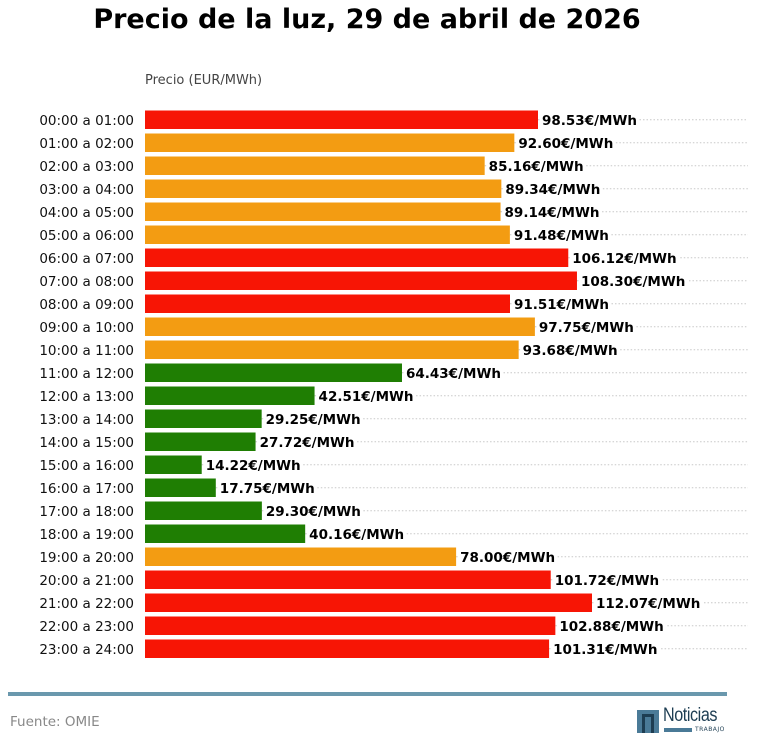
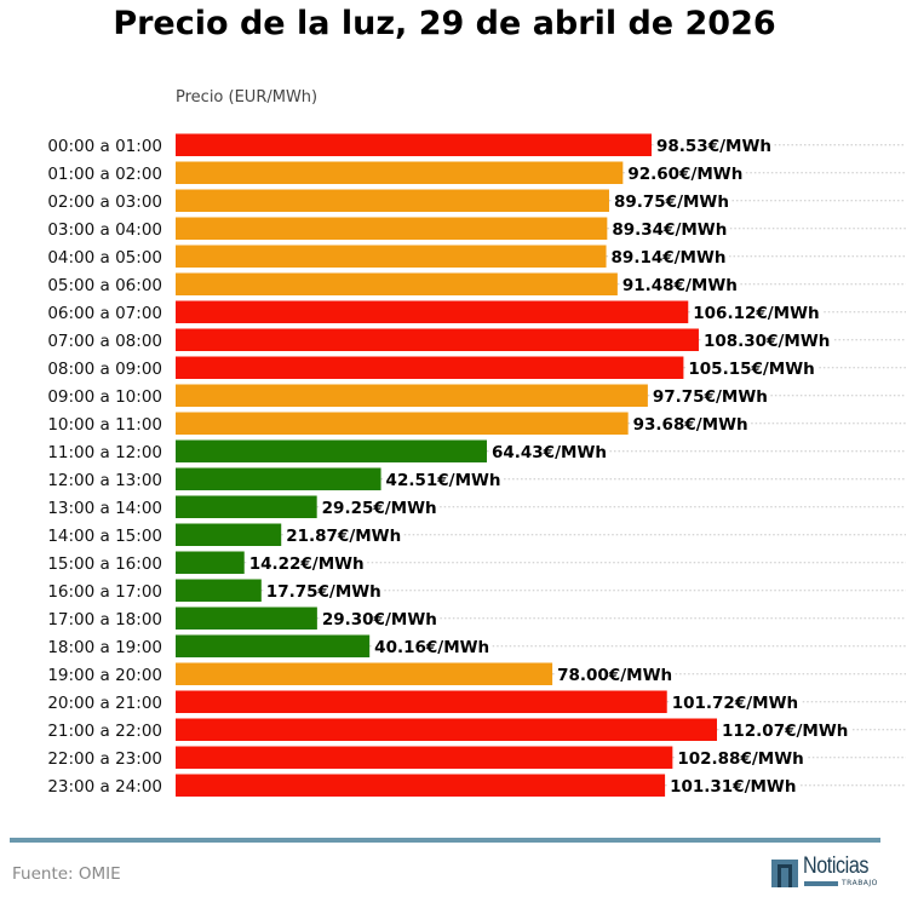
02:00 a 03:00: 85.16 -> 89.75
08:00 a 09:00: 91.51 -> 105.15
14:00 a 15:00: 27.72 -> 21.87
